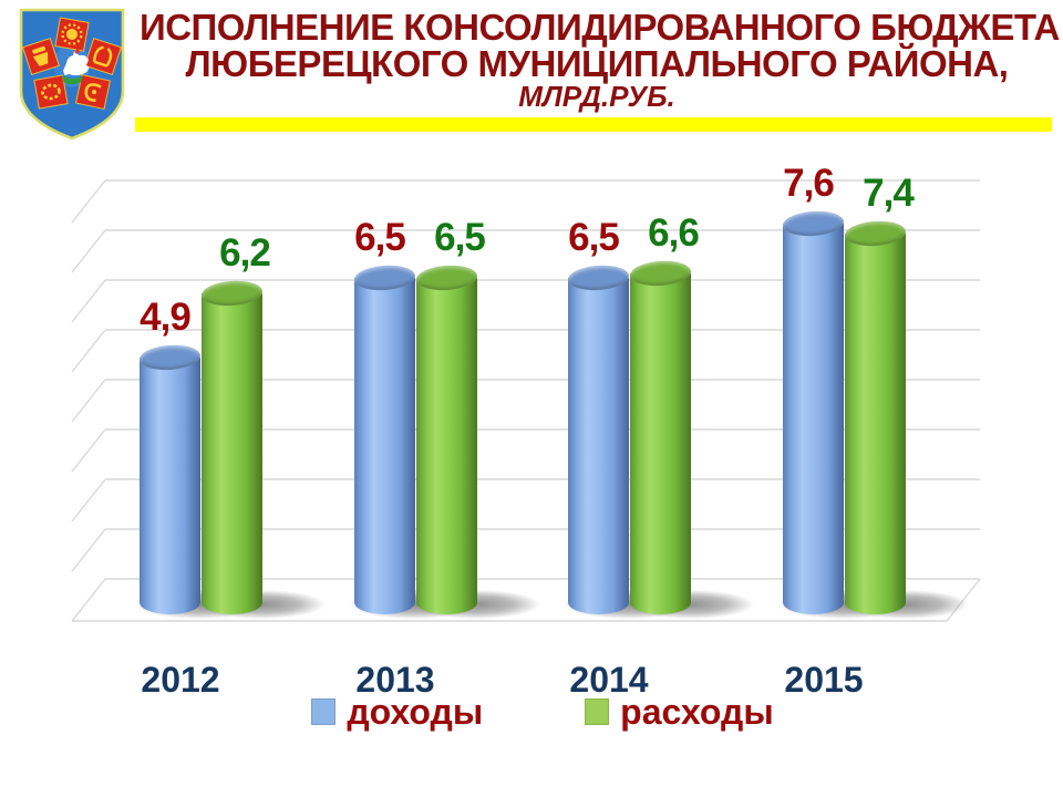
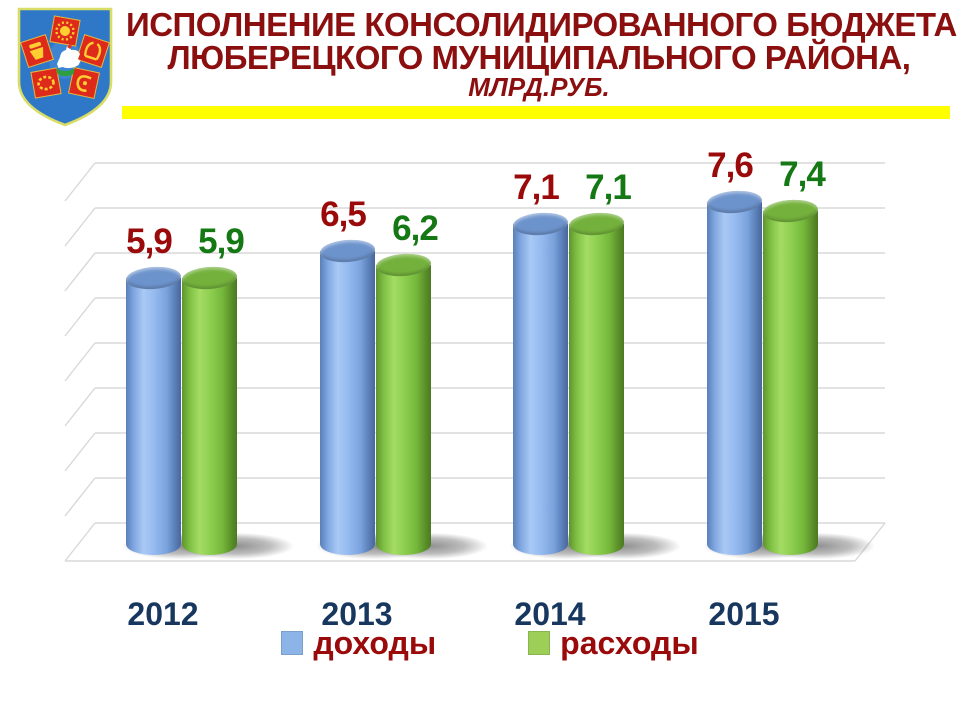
доходы/2012: 4,9 -> 5,9
расходы/2012: 6,2 -> 5,9
расходы/2013: 6,5 -> 6,2
доходы/2014: 6,5 -> 7,1
расходы/2014: 6,6 -> 7,1
